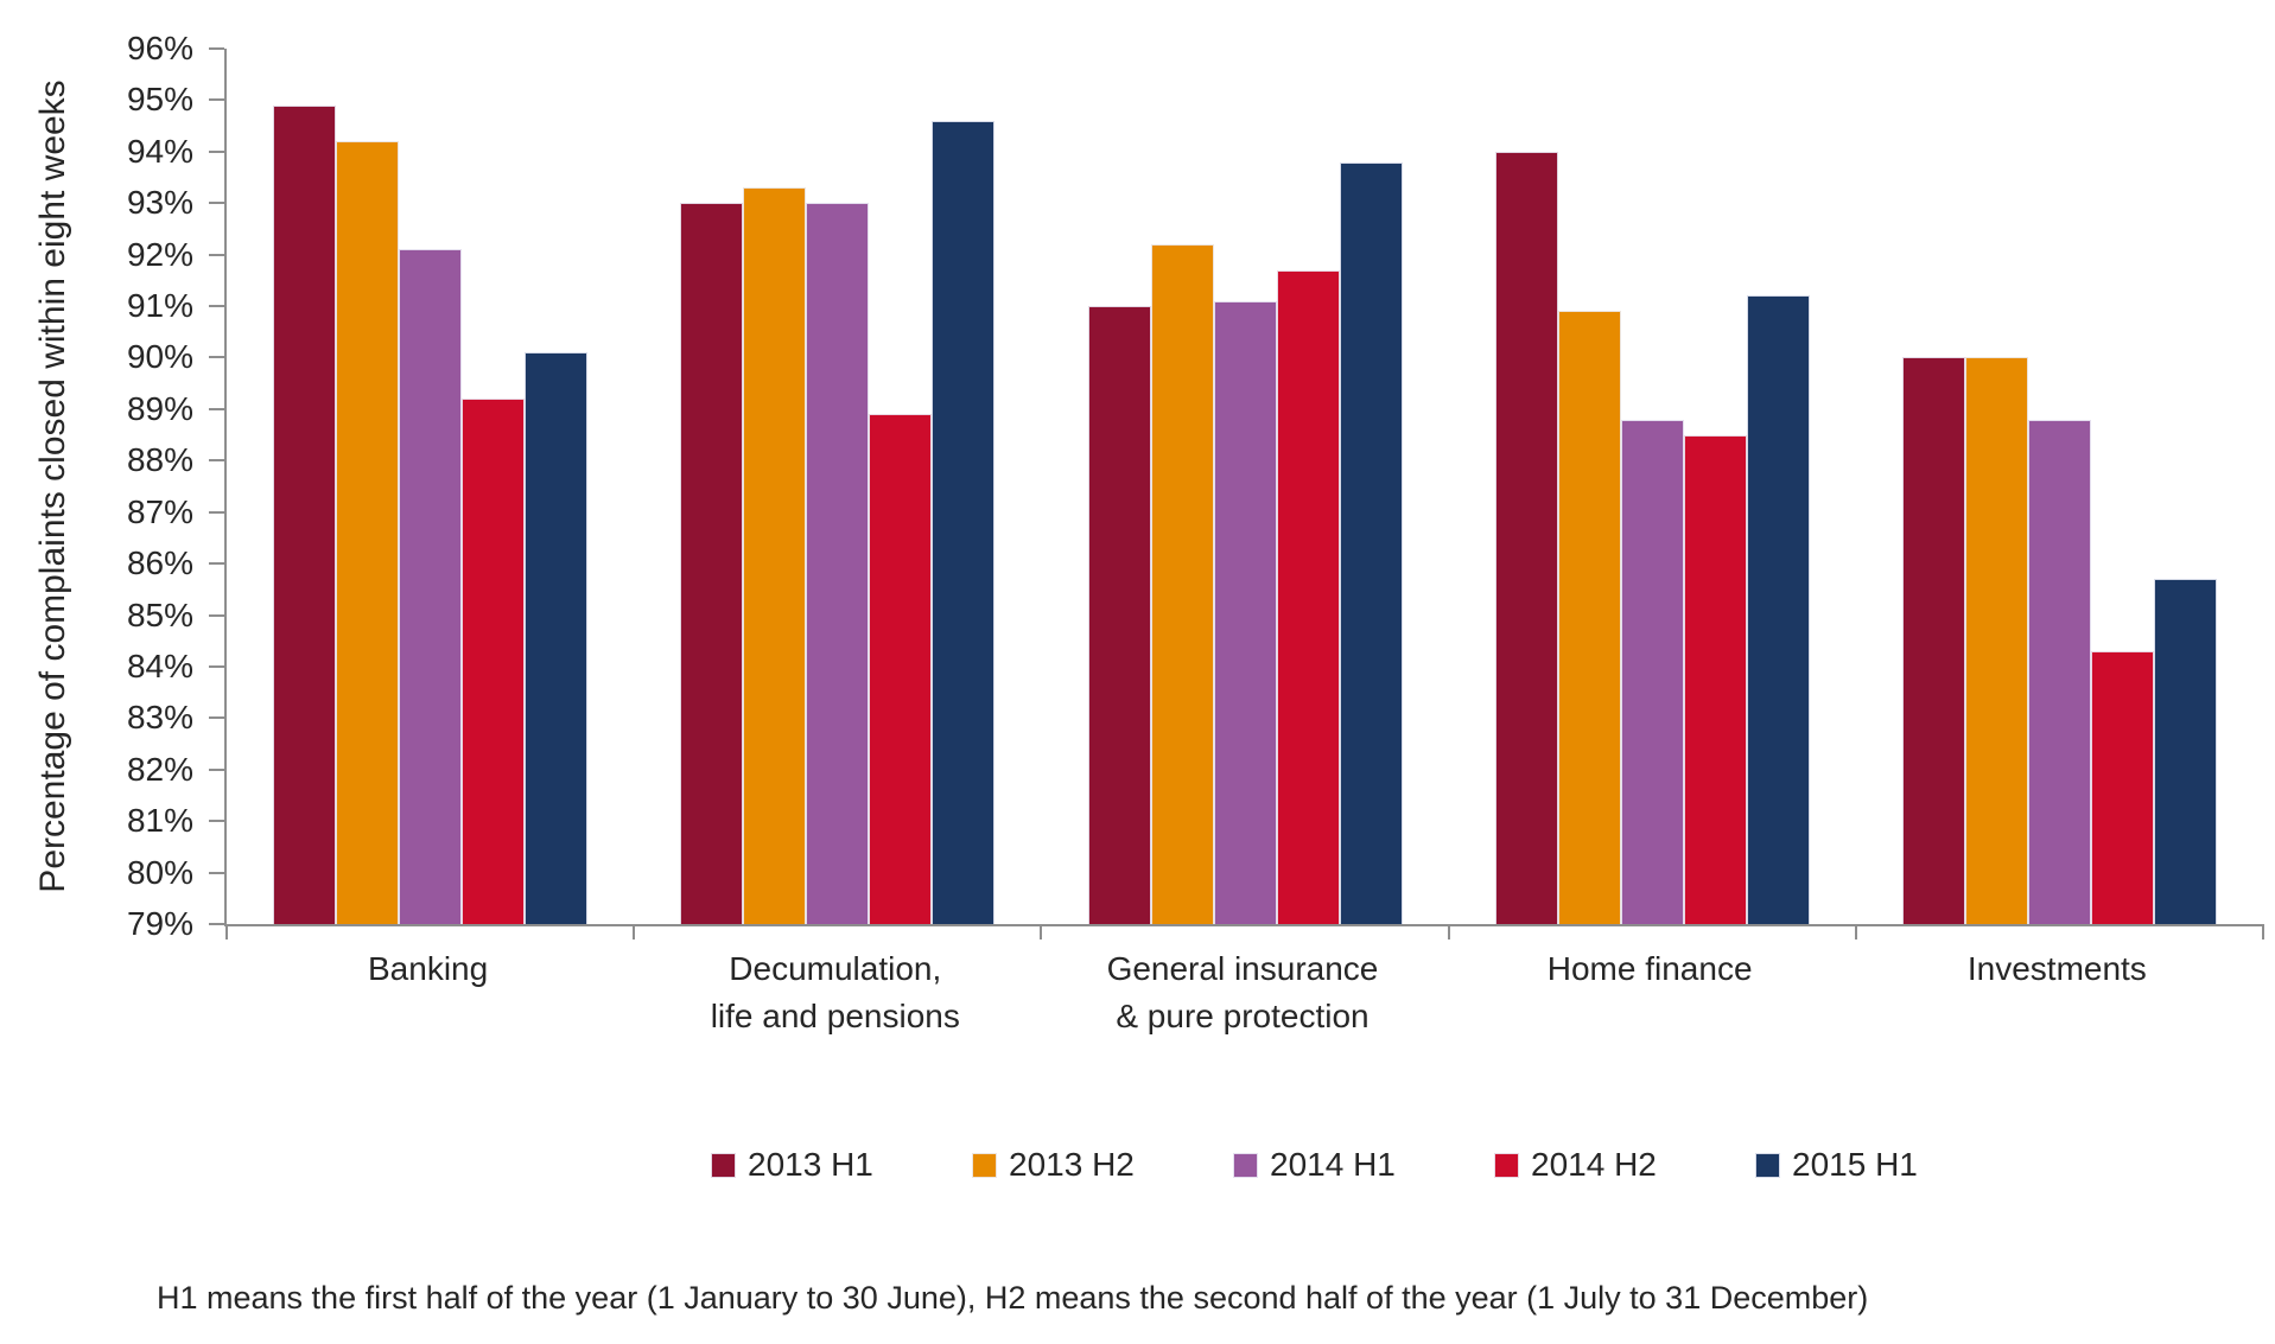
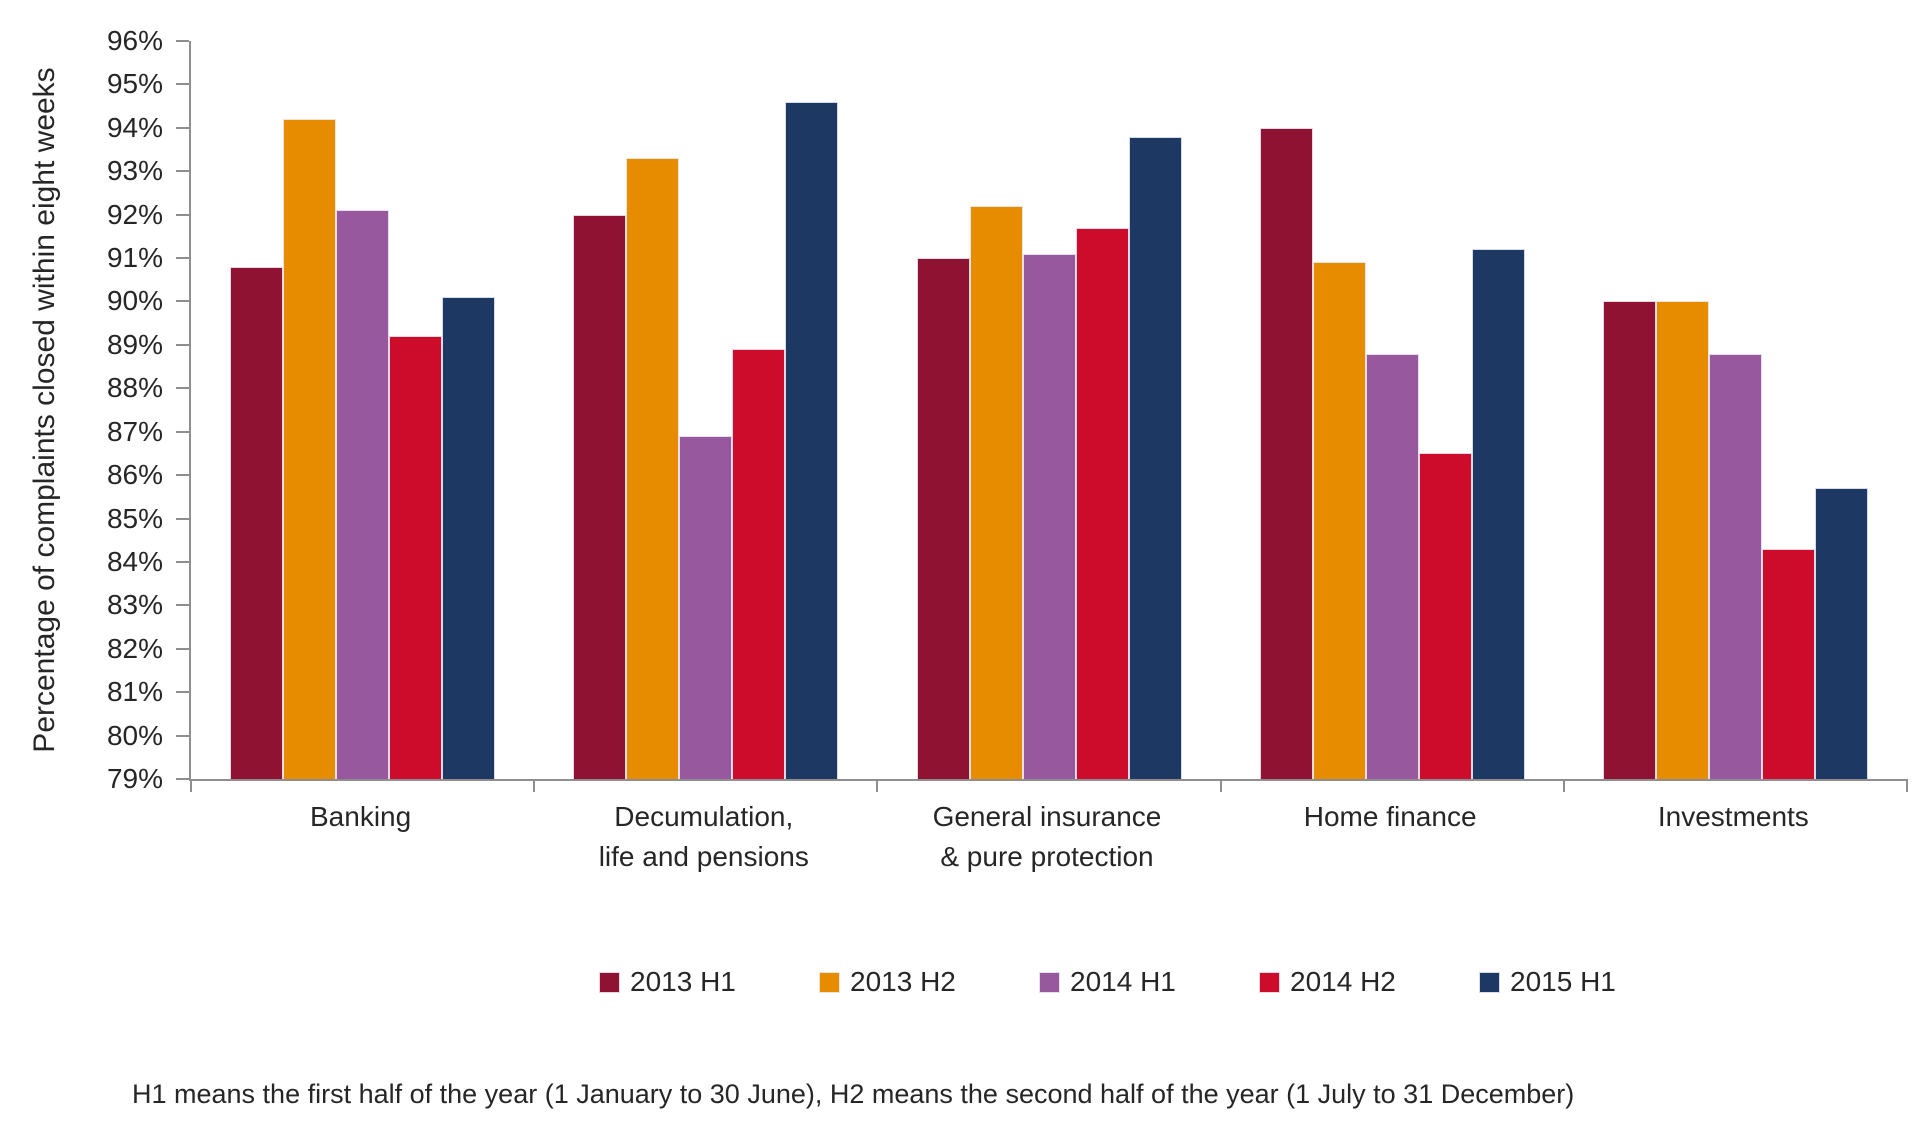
2013 H1/Banking: 94.9% -> 90.8%
2013 H1/Decumulation, life and pensions: 93.0% -> 92.0%
2014 H1/Decumulation, life and pensions: 93.0% -> 86.9%
2014 H2/Home finance: 88.5% -> 86.5%
